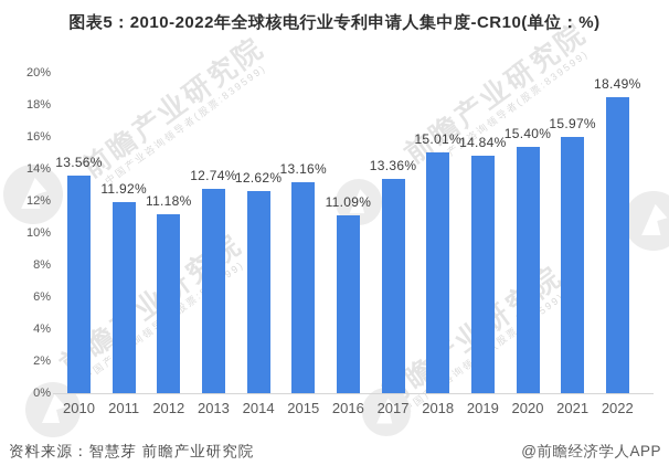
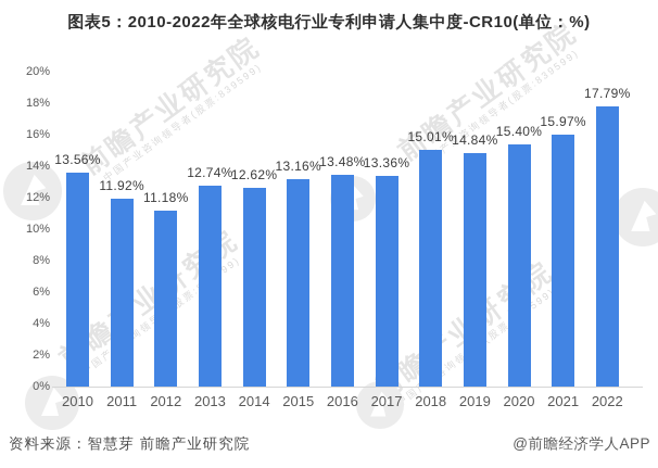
2016: 11.09% -> 13.48%
2022: 18.49% -> 17.79%
